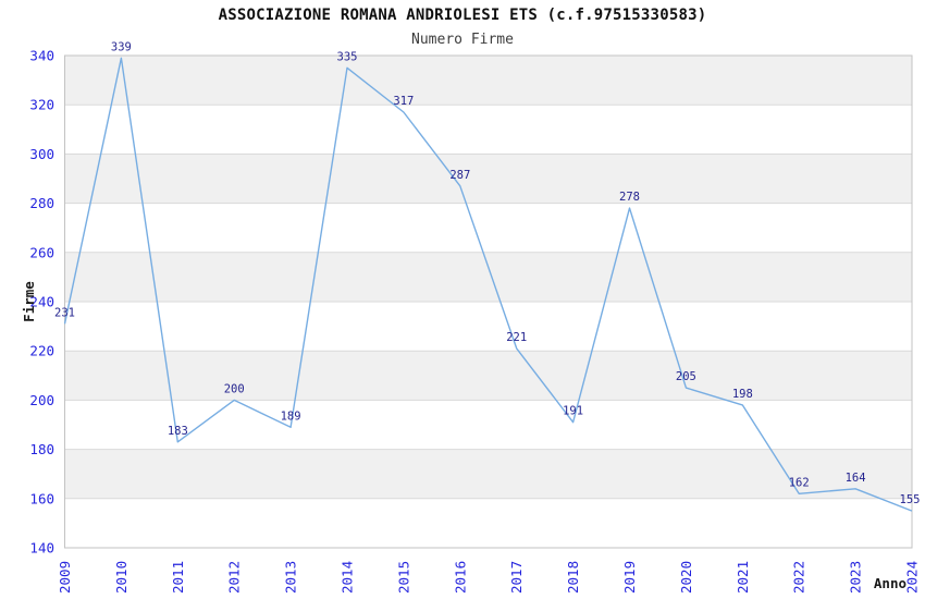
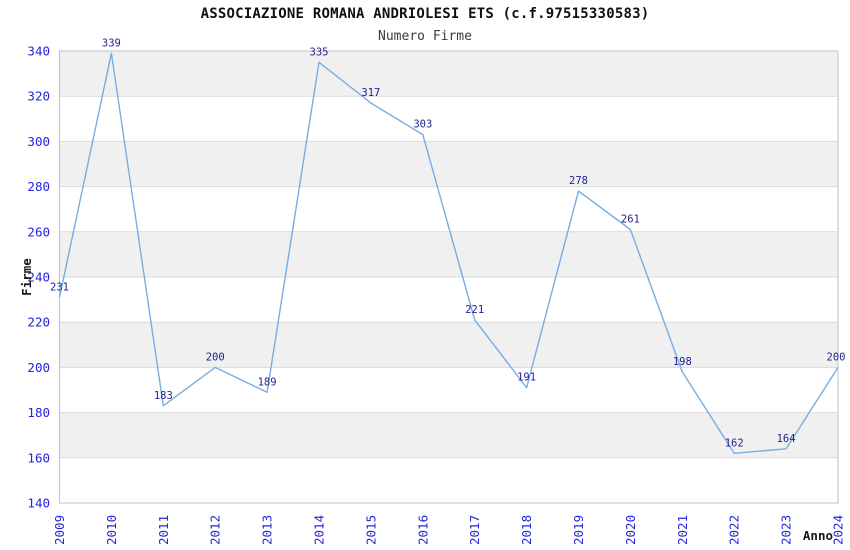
2016: 287 -> 303
2020: 205 -> 261
2024: 155 -> 200
